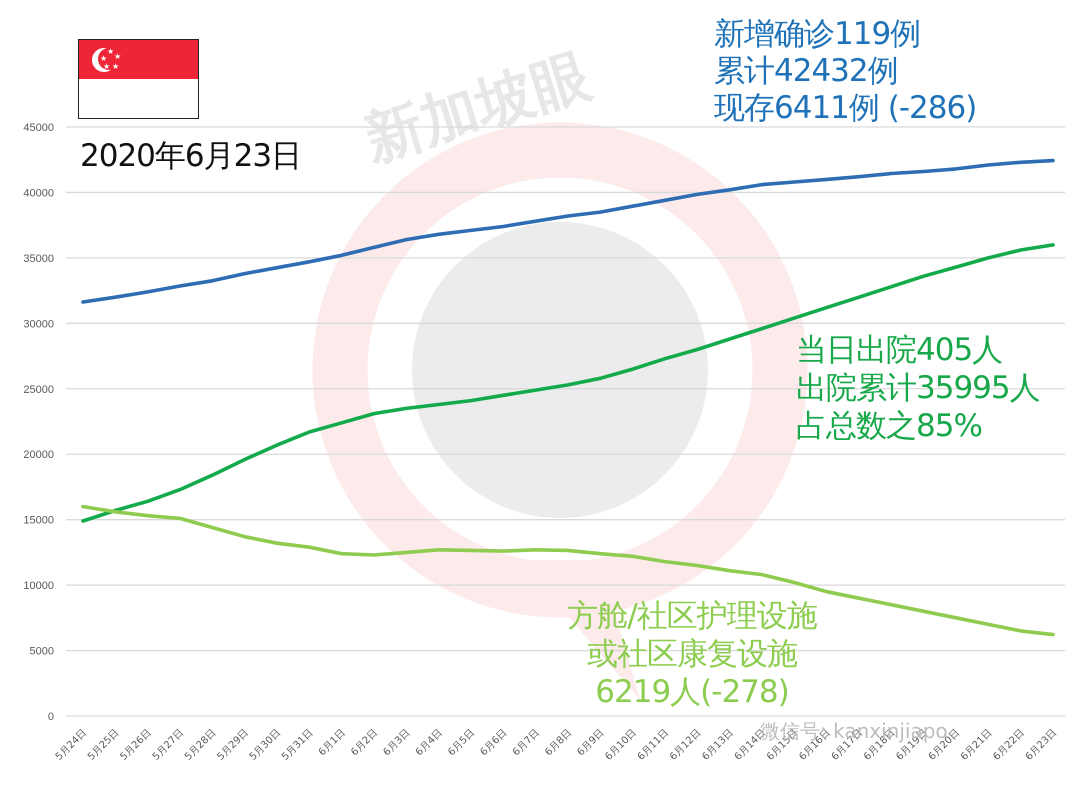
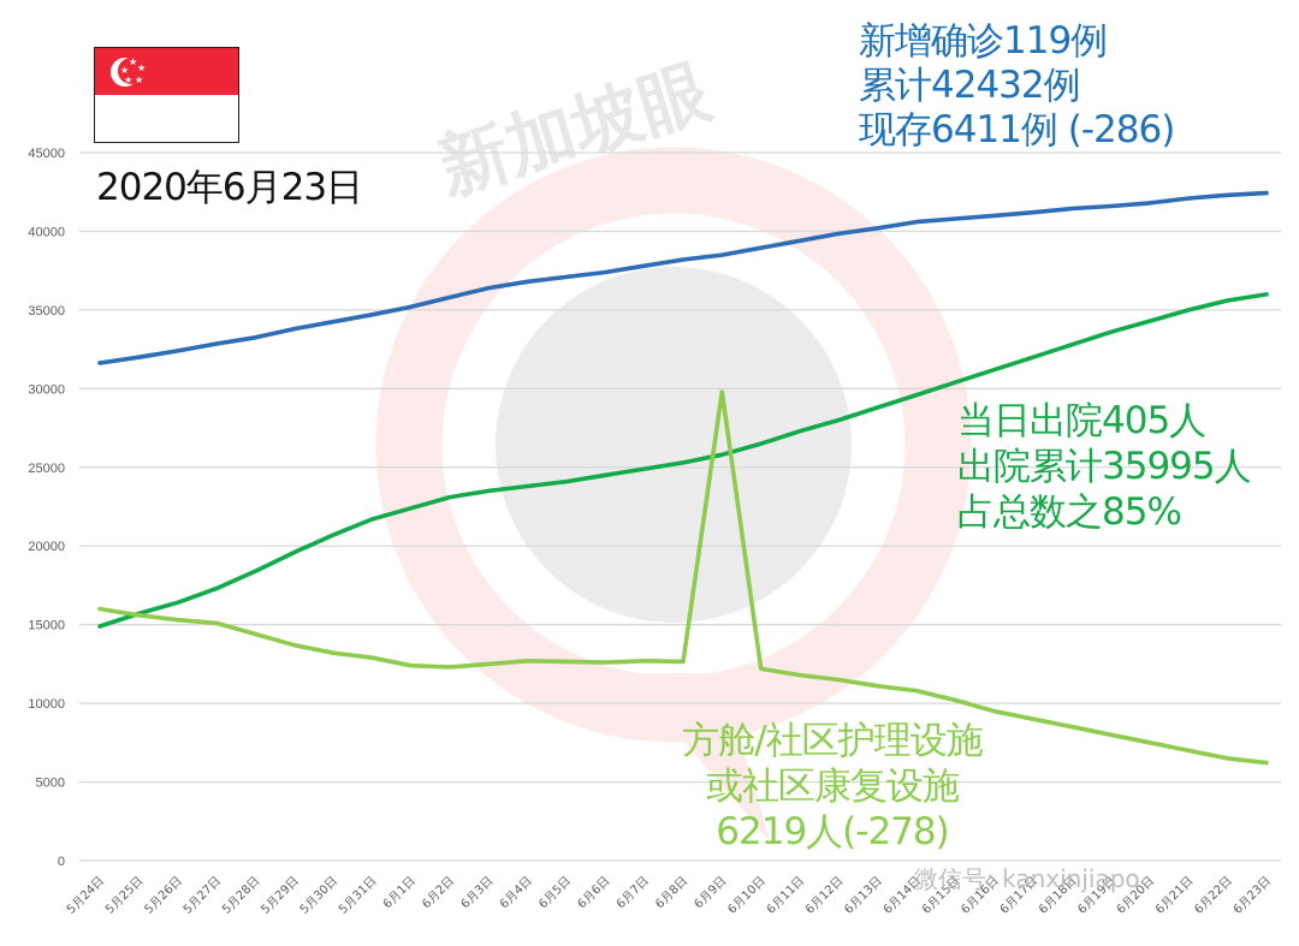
方舱/社区护理设施或社区康复设施/6月9日: 12400 -> 29800
